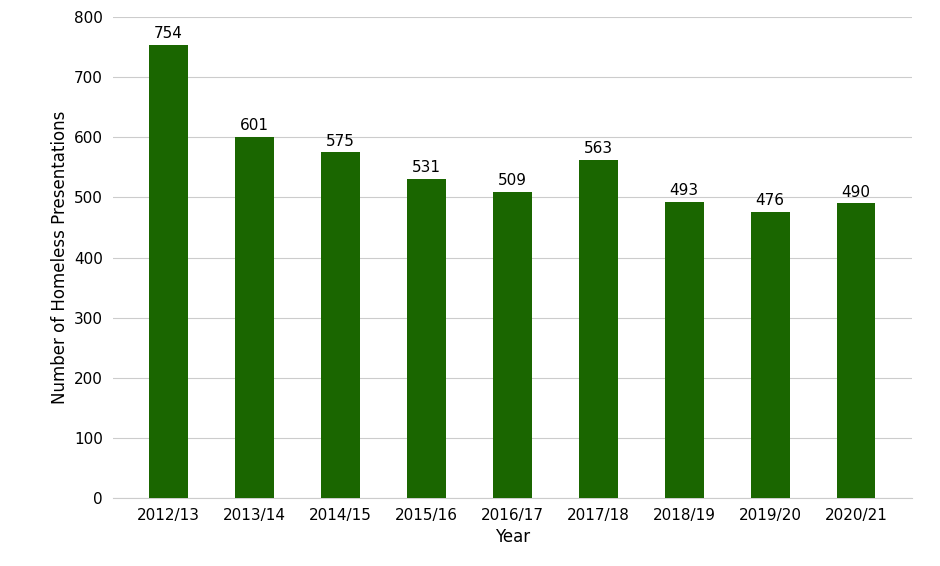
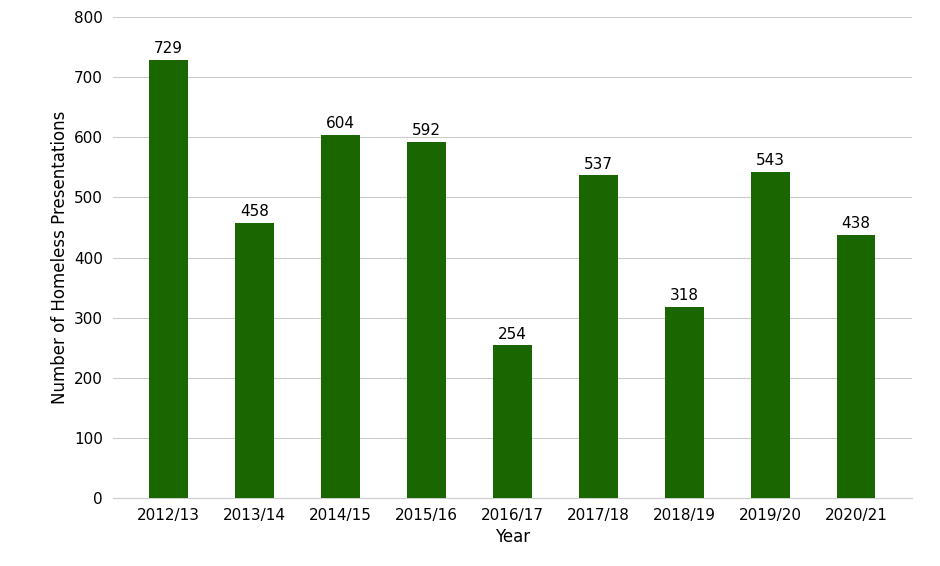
2012/13: 754 -> 729
2013/14: 601 -> 458
2014/15: 575 -> 604
2015/16: 531 -> 592
2016/17: 509 -> 254
2017/18: 563 -> 537
2018/19: 493 -> 318
2019/20: 476 -> 543
2020/21: 490 -> 438
